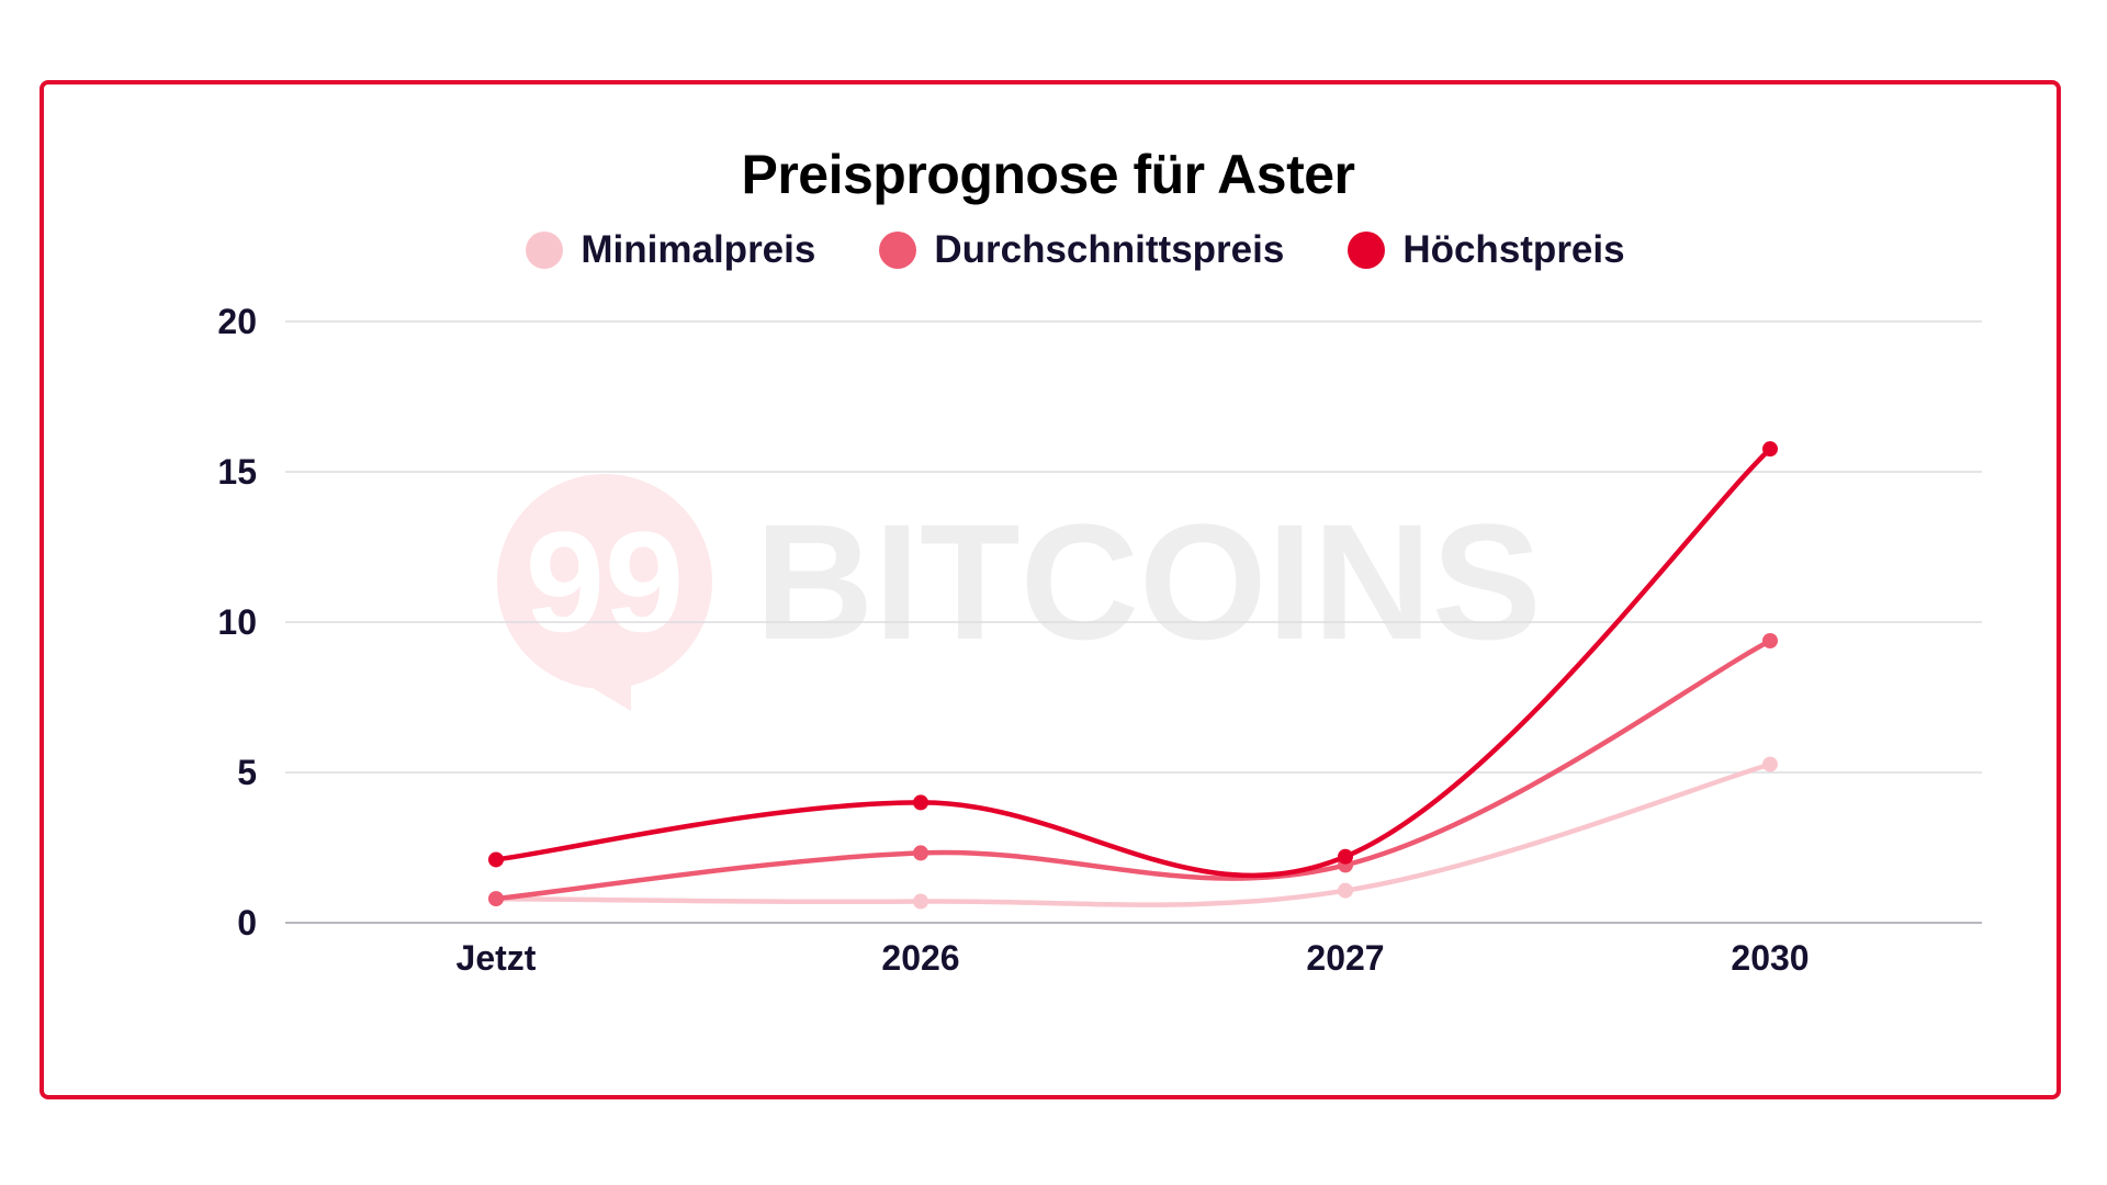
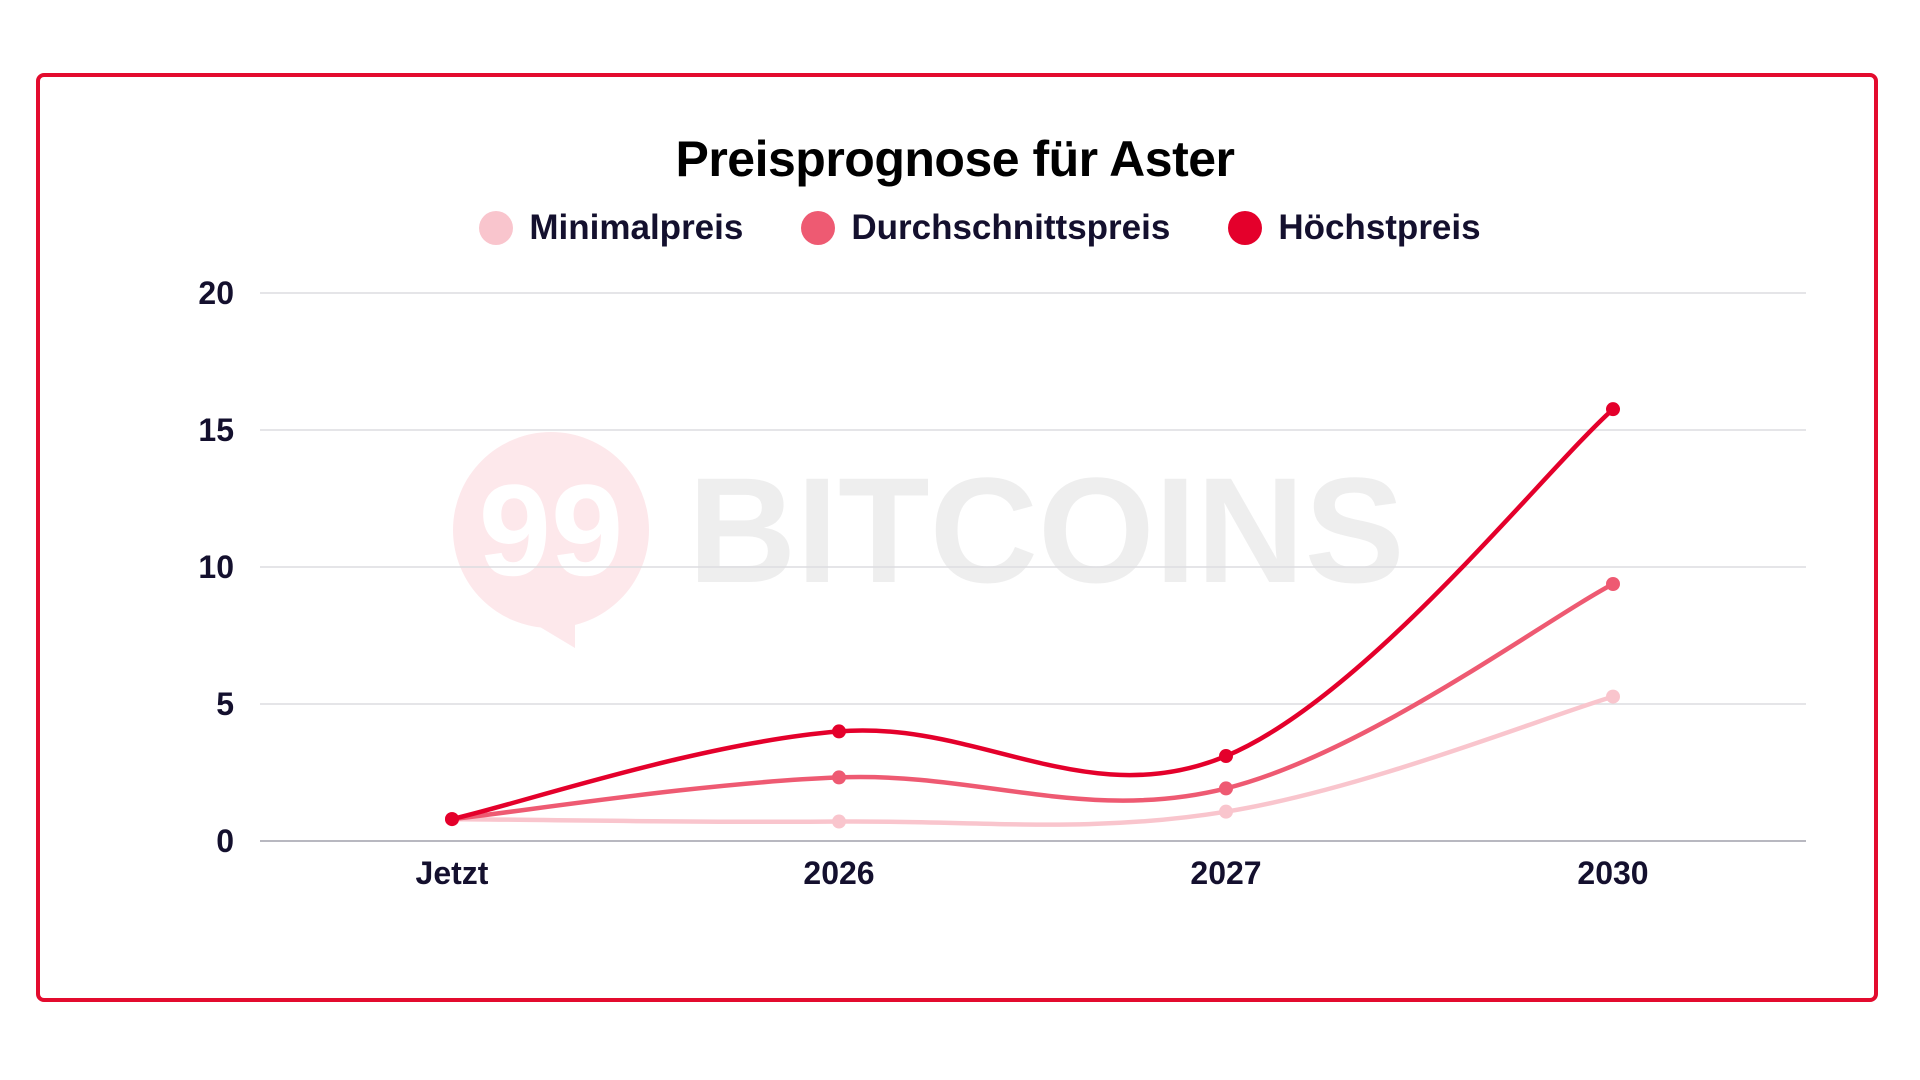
Höchstpreis/Jetzt: 2.1 -> 0.8
Höchstpreis/2027: 2.2 -> 3.1
